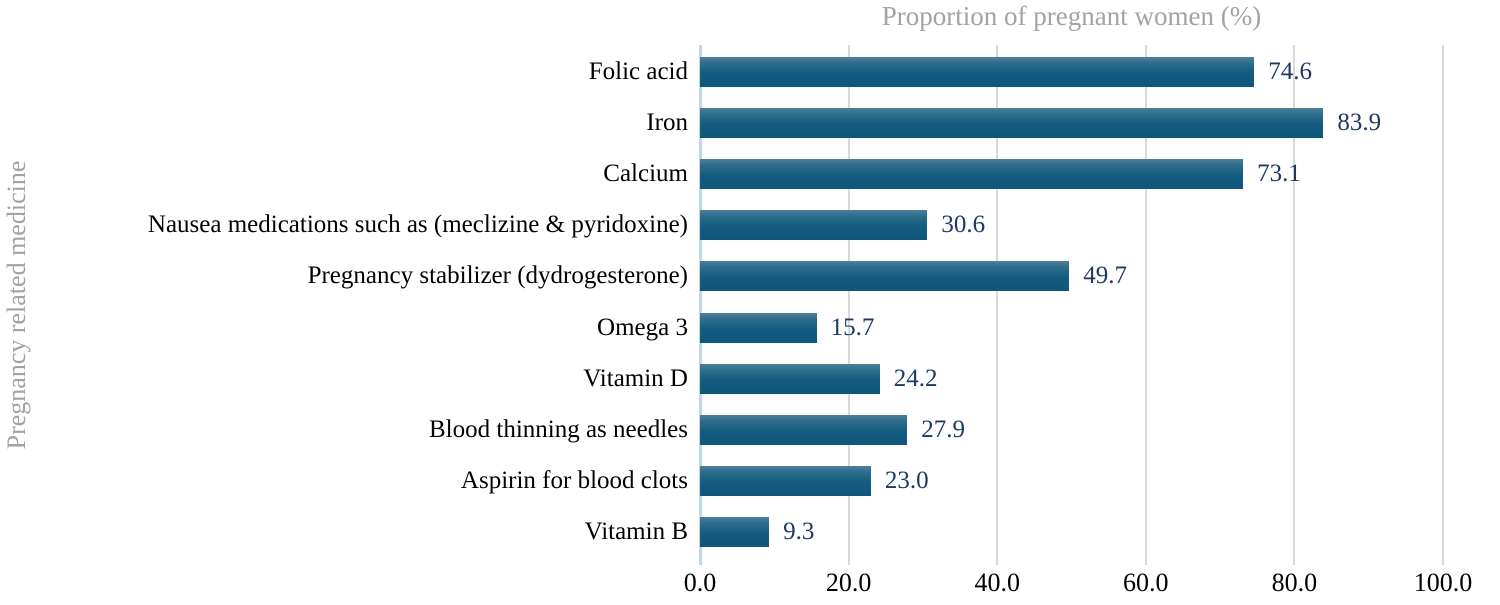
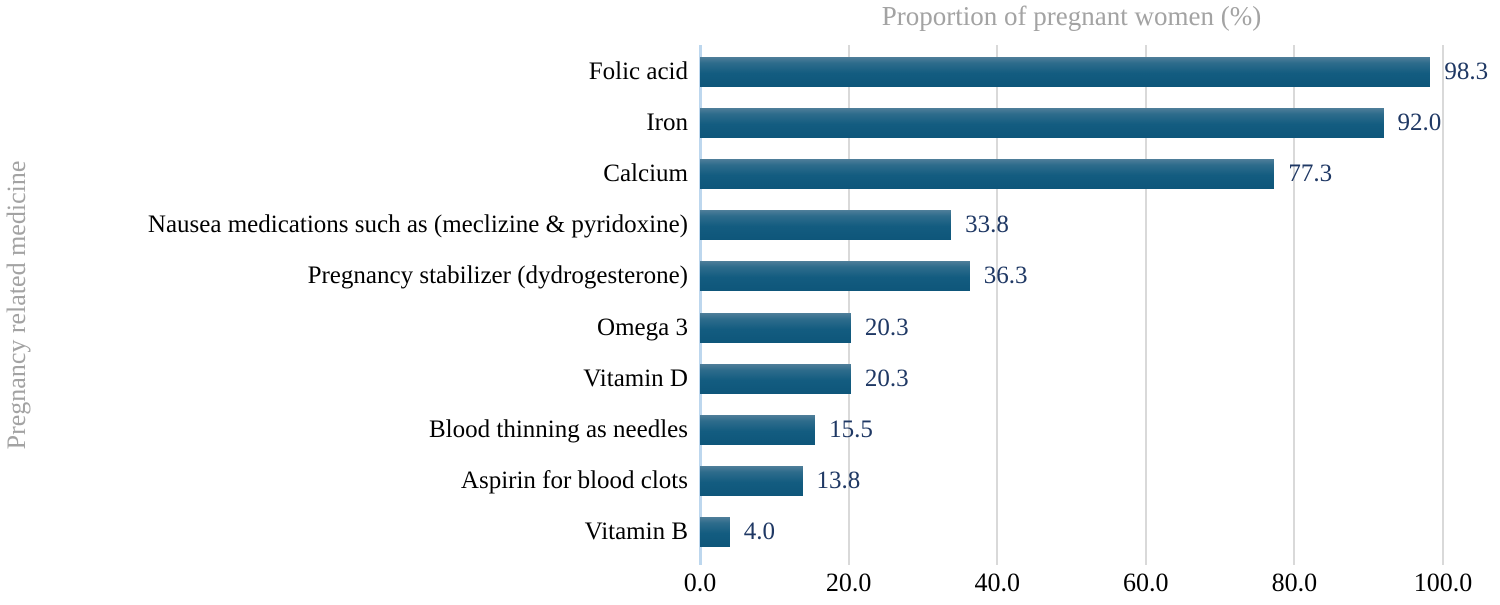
Folic acid: 74.6 -> 98.3
Iron: 83.9 -> 92.0
Calcium: 73.1 -> 77.3
Nausea medications such as (meclizine & pyridoxine): 30.6 -> 33.8
Pregnancy stabilizer (dydrogesterone): 49.7 -> 36.3
Omega 3: 15.7 -> 20.3
Vitamin D: 24.2 -> 20.3
Blood thinning as needles: 27.9 -> 15.5
Aspirin for blood clots: 23.0 -> 13.8
Vitamin B: 9.3 -> 4.0
